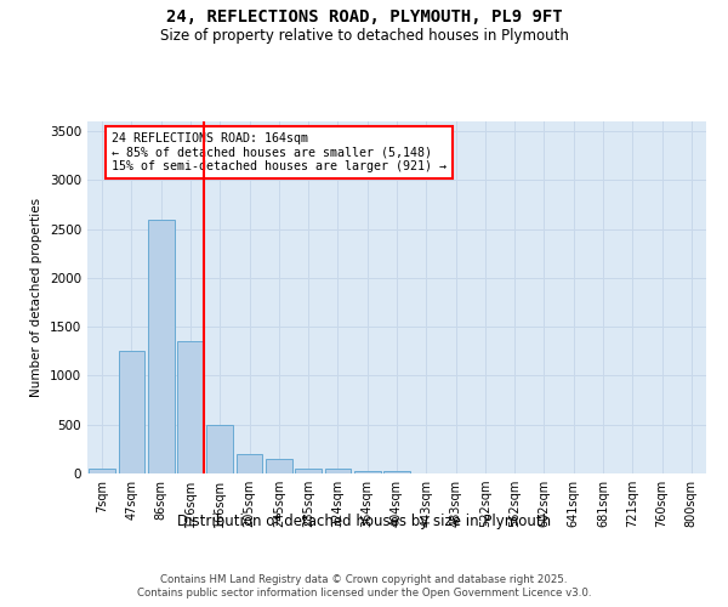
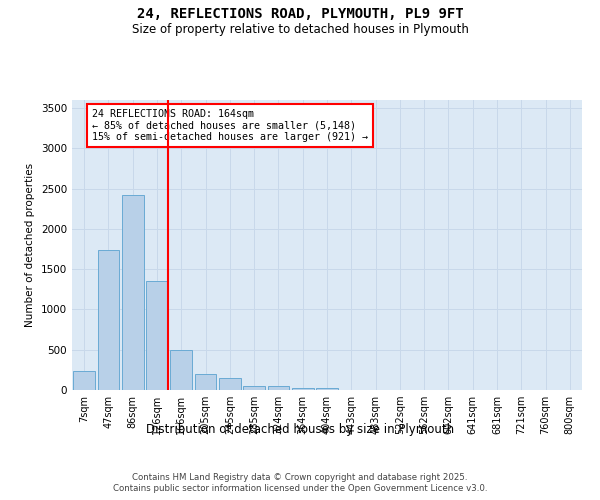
7sqm: 50 -> 240
47sqm: 1250 -> 1740
86sqm: 2600 -> 2420
